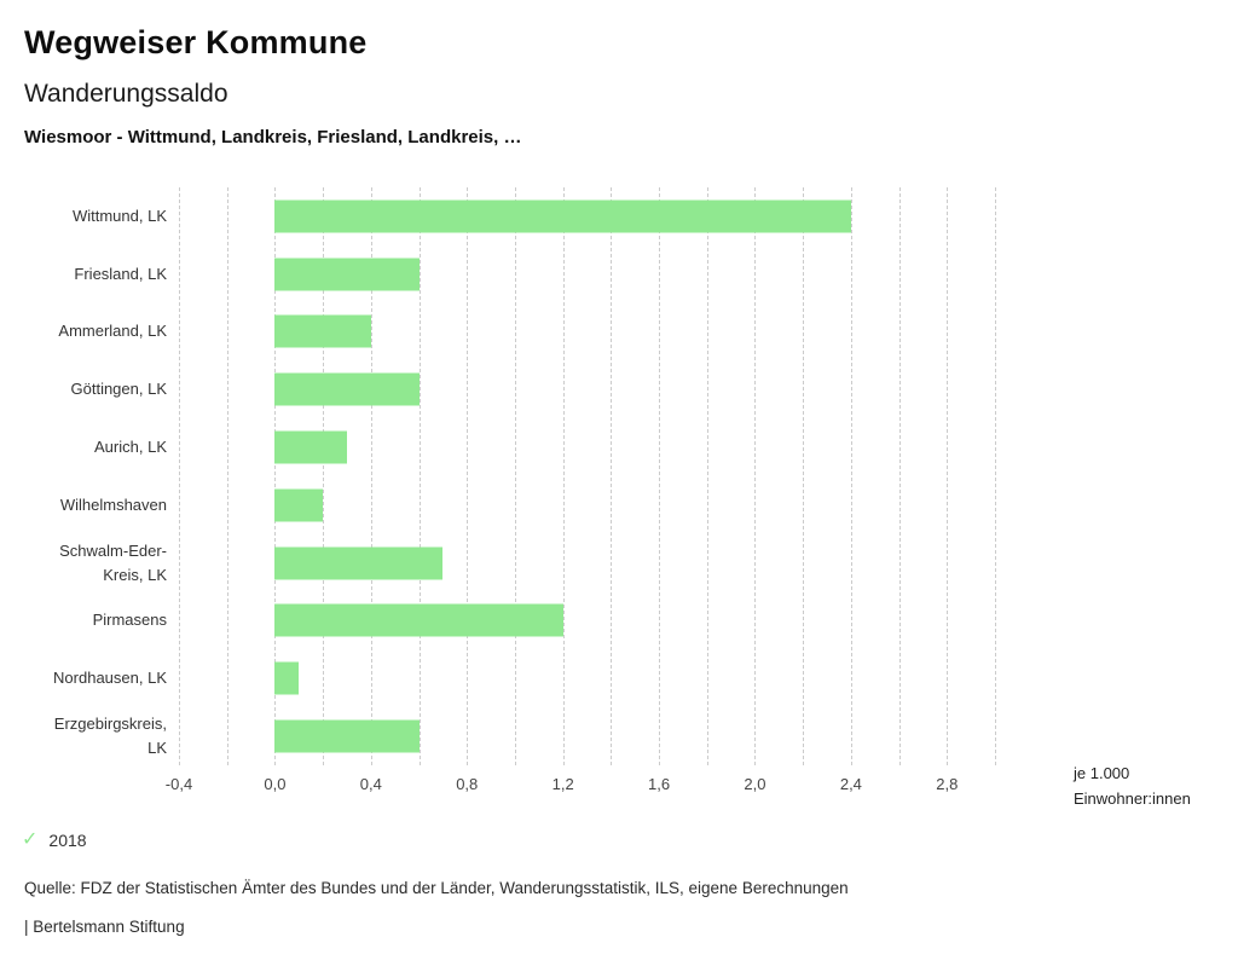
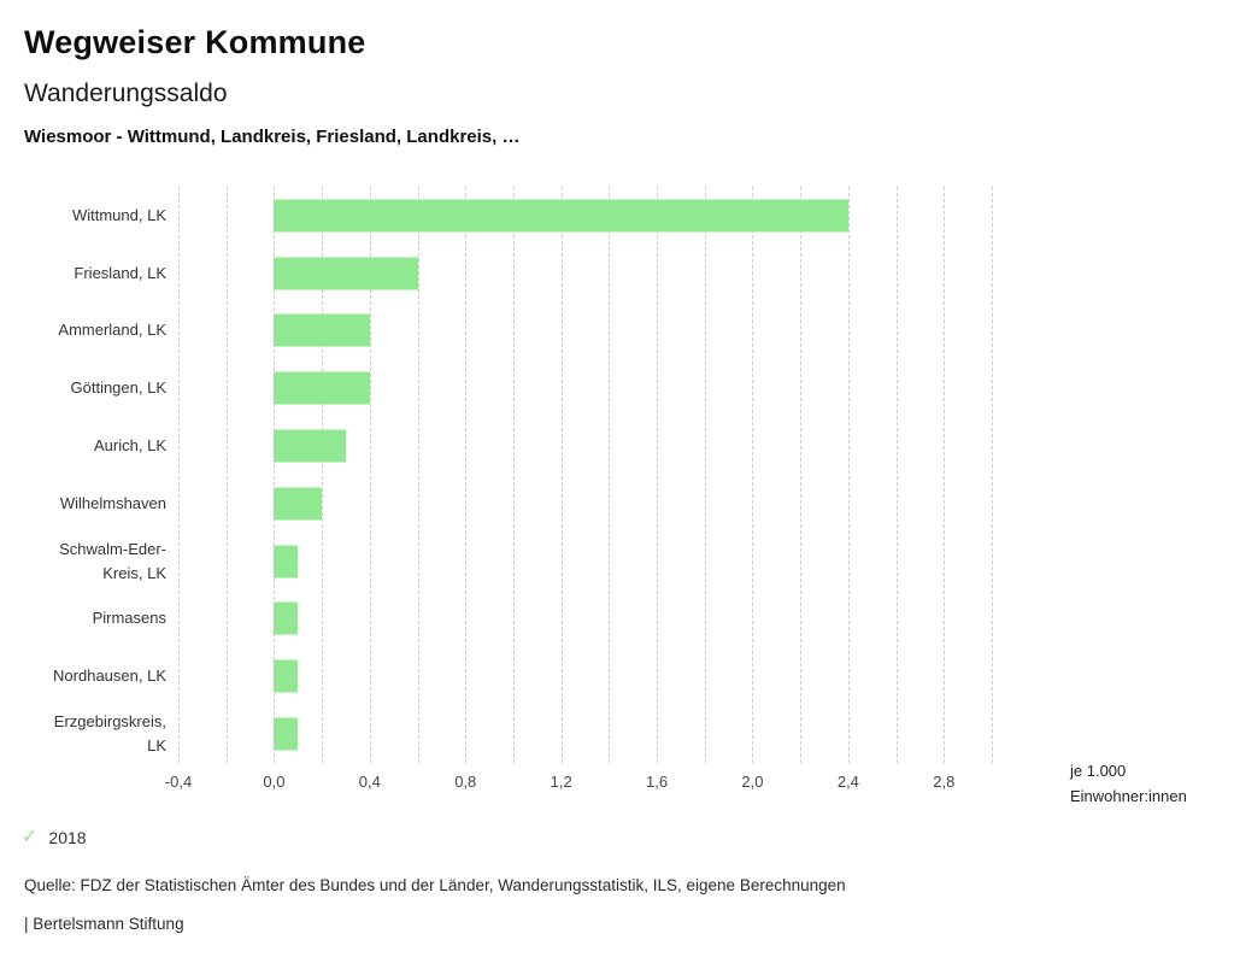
Göttingen, LK: 0,6 -> 0,4
Schwalm-Eder-Kreis, LK: 0,7 -> 0,1
Pirmasens: 1,2 -> 0,1
Erzgebirgskreis, LK: 0,6 -> 0,1
